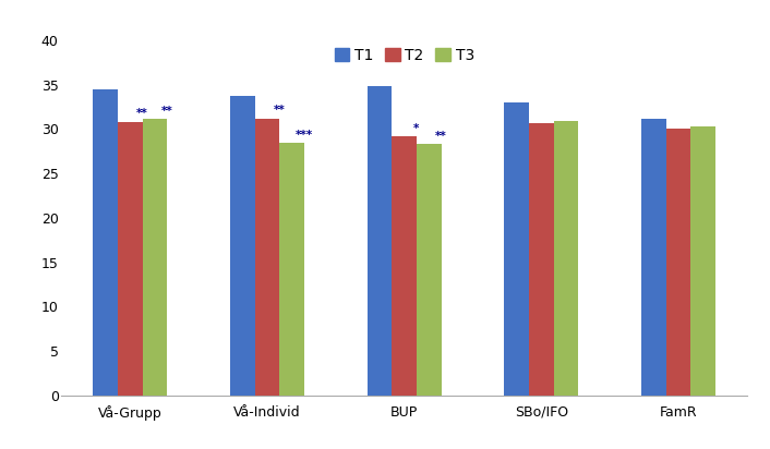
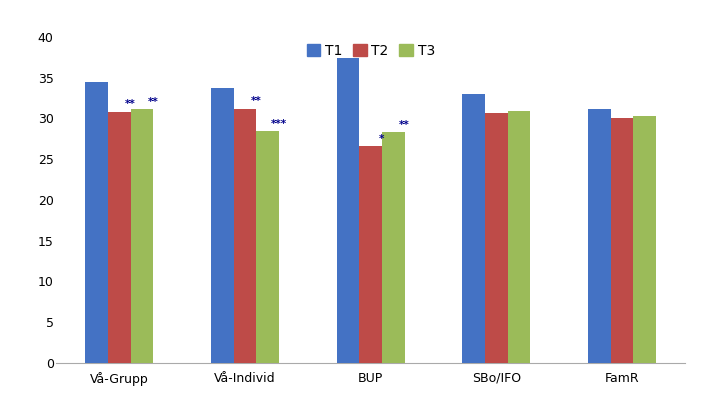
T1/BUP: 34.9 -> 37.4
T2/BUP: 29.2 -> 26.6
